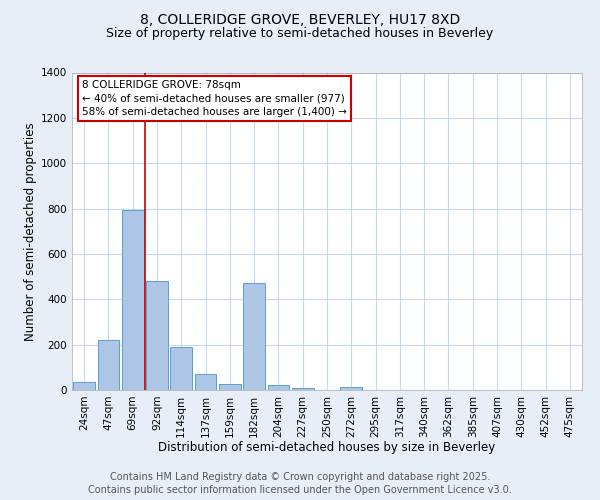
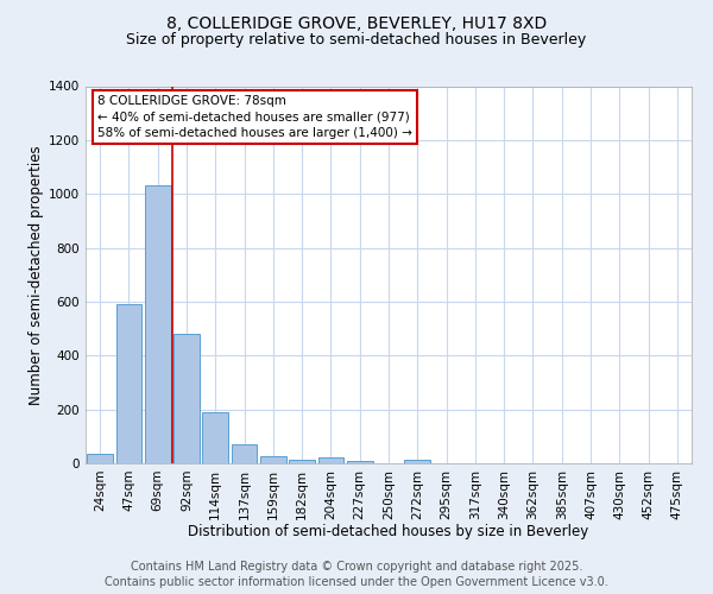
47sqm: 220 -> 590
69sqm: 795 -> 1030
182sqm: 470 -> 15
